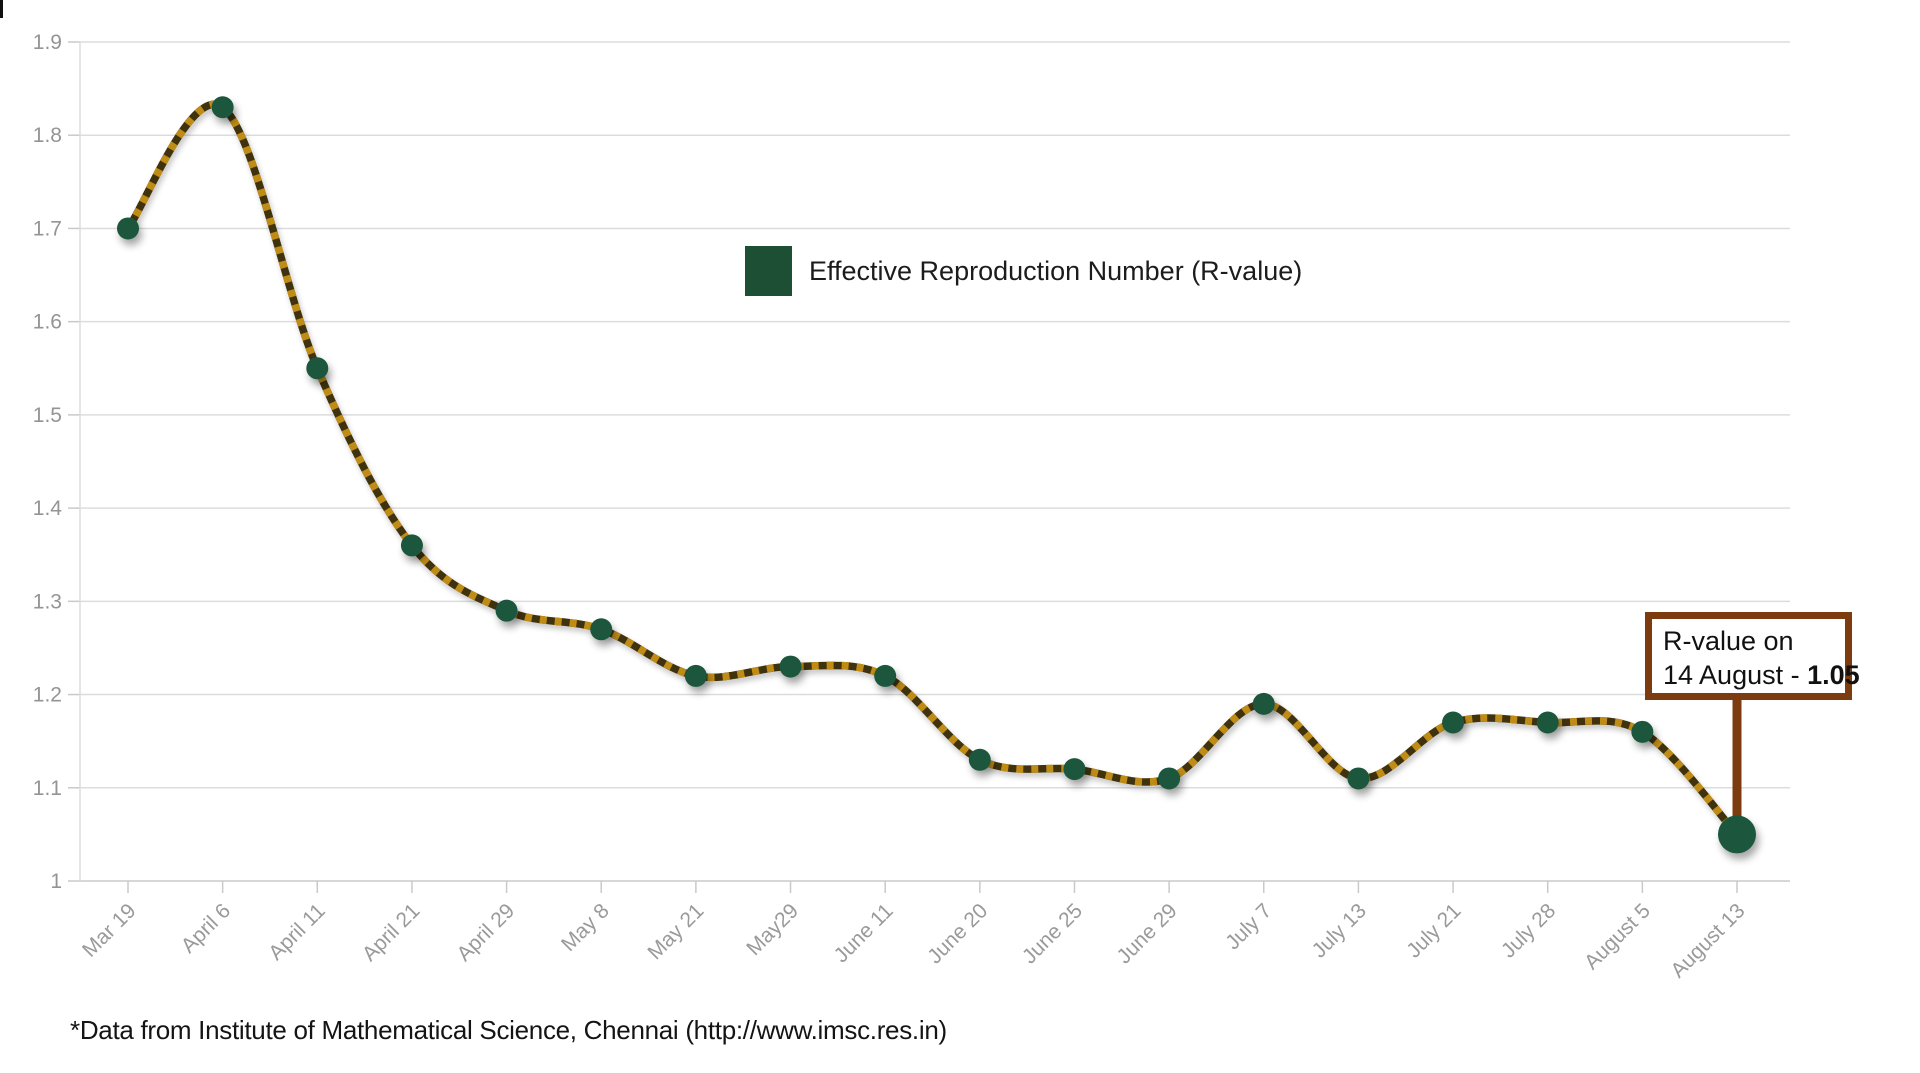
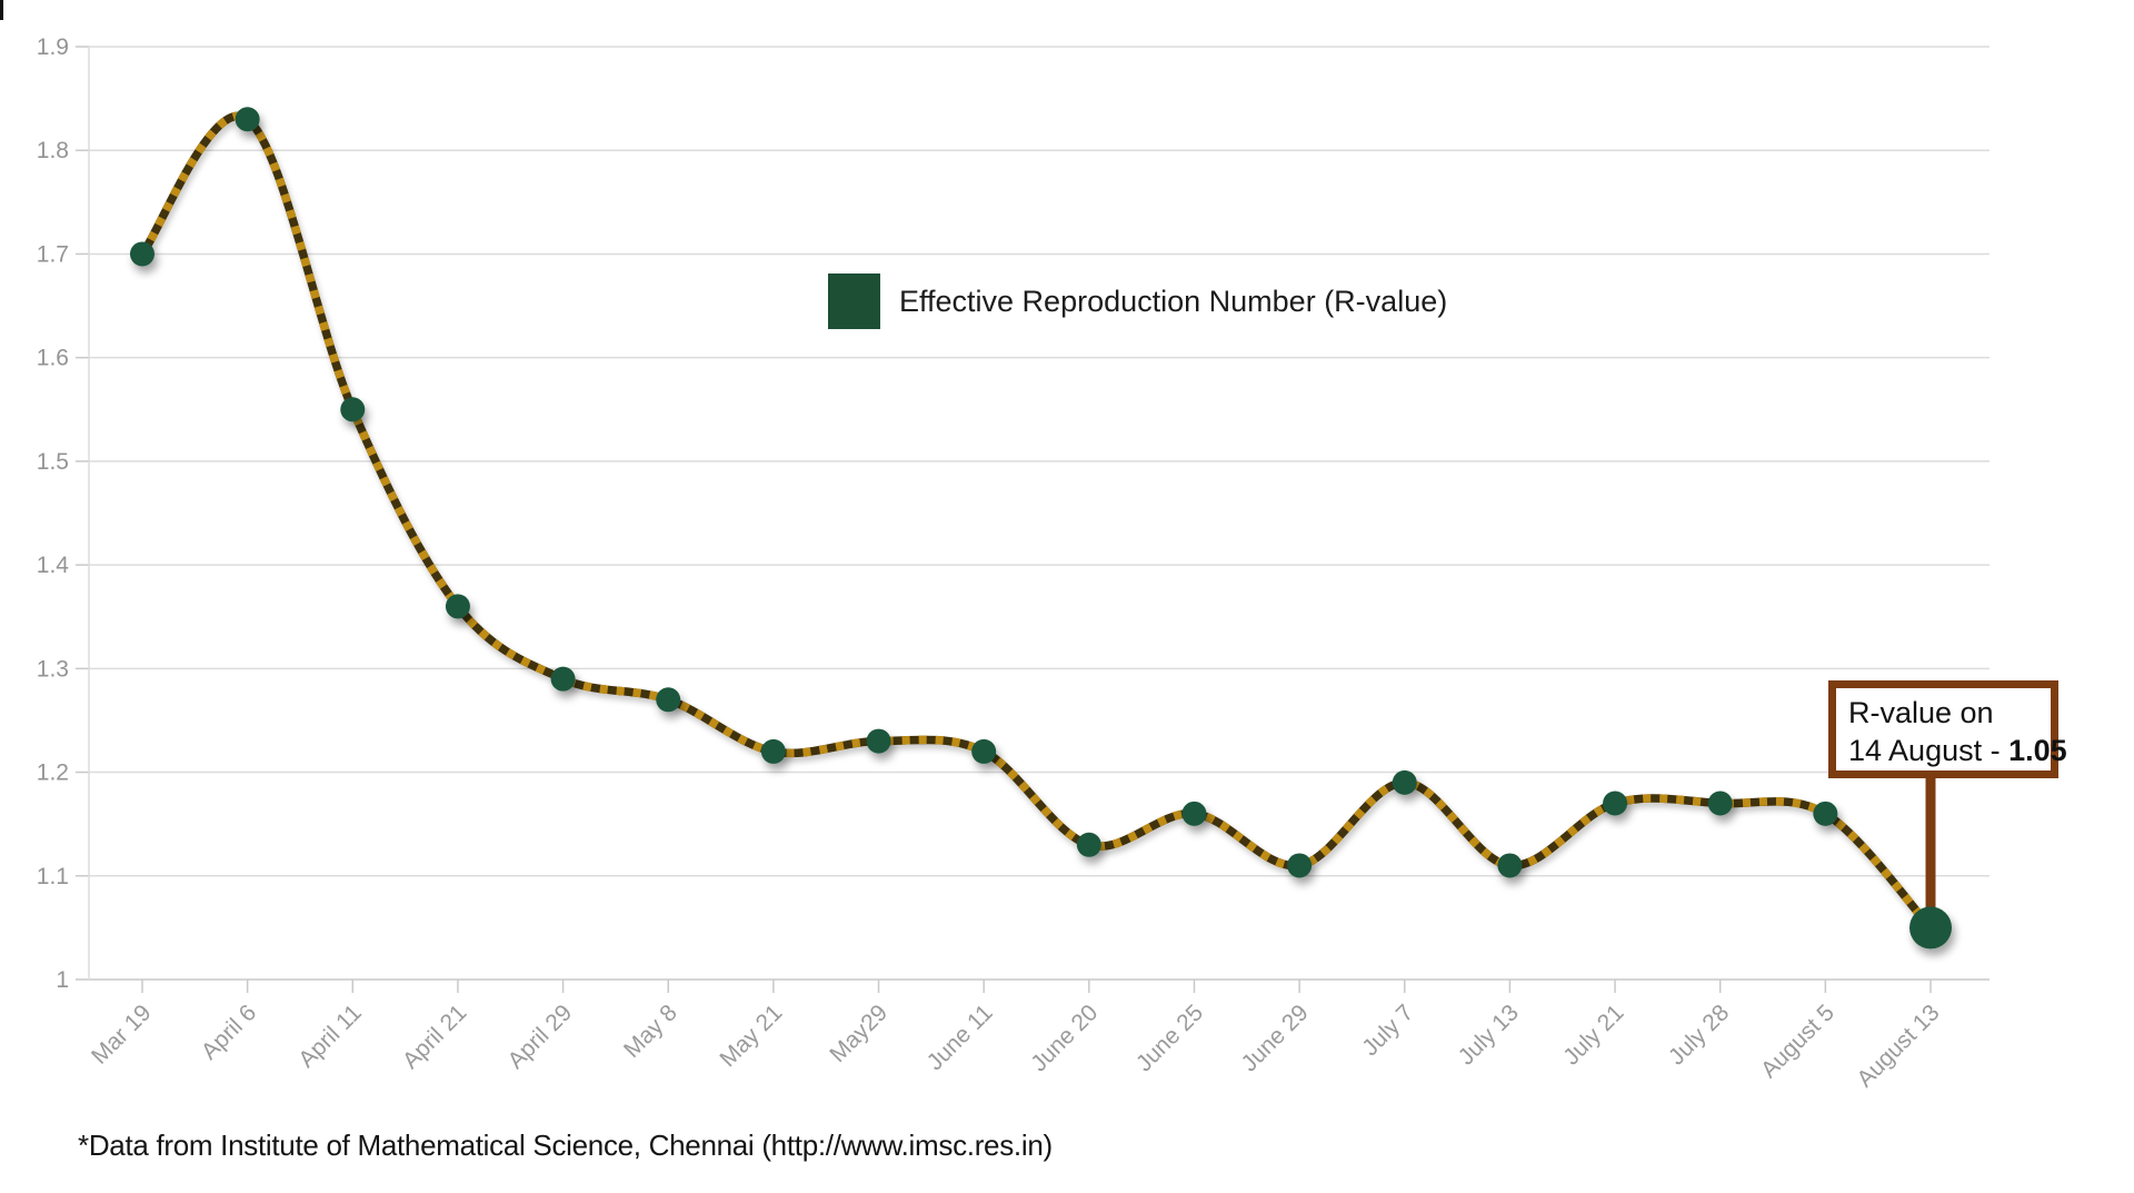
June 25: 1.12 -> 1.16
